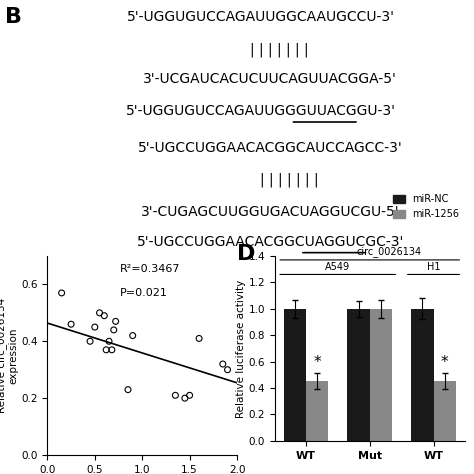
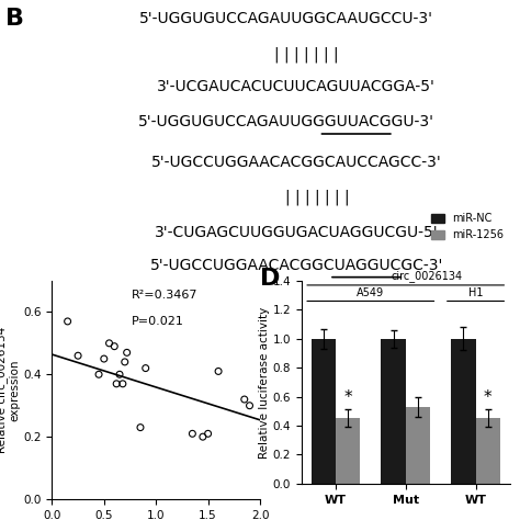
miR-1256/Mut: 1.00 -> 0.53
